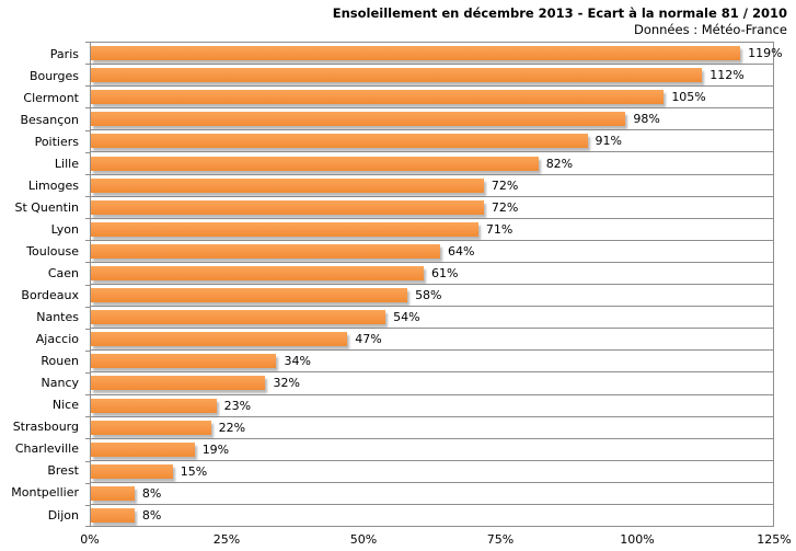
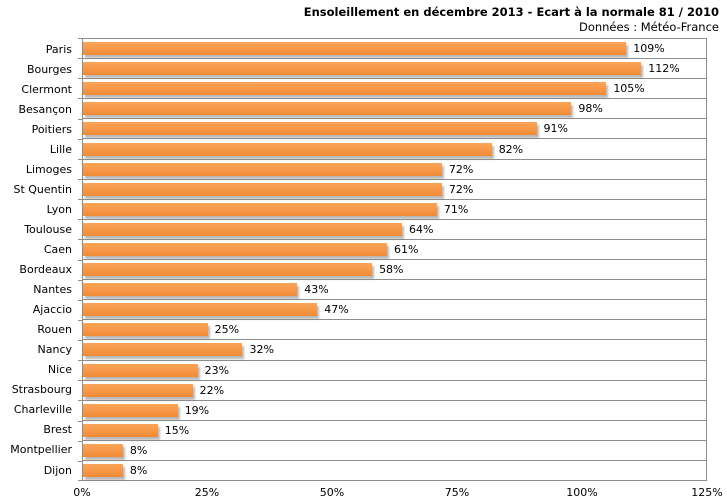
Paris: 119% -> 109%
Nantes: 54% -> 43%
Rouen: 34% -> 25%
